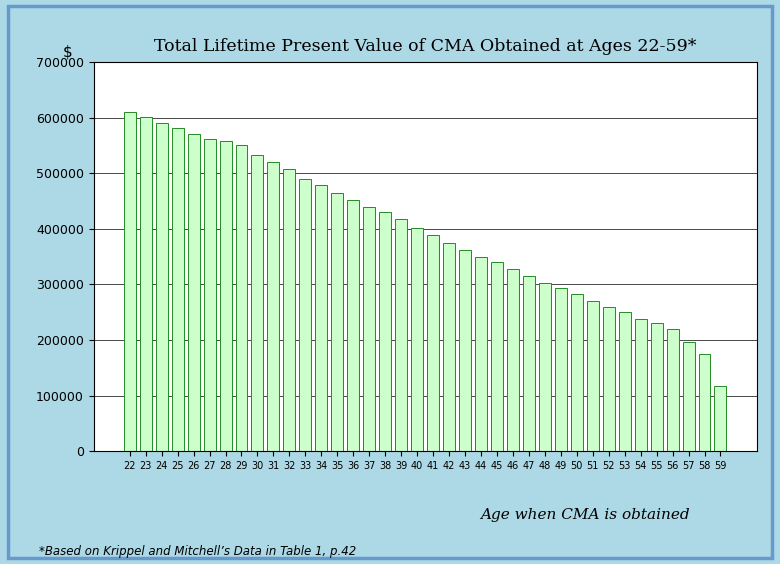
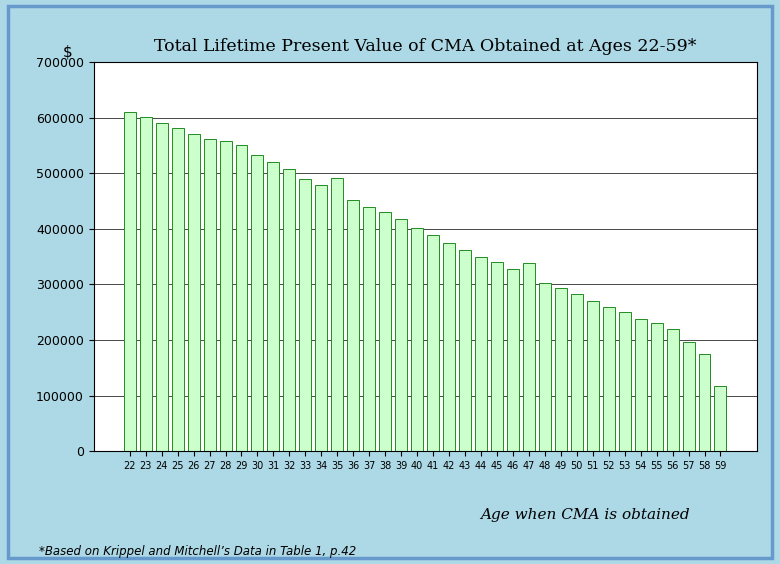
35: 465000 -> 492000
47: 315000 -> 338000
